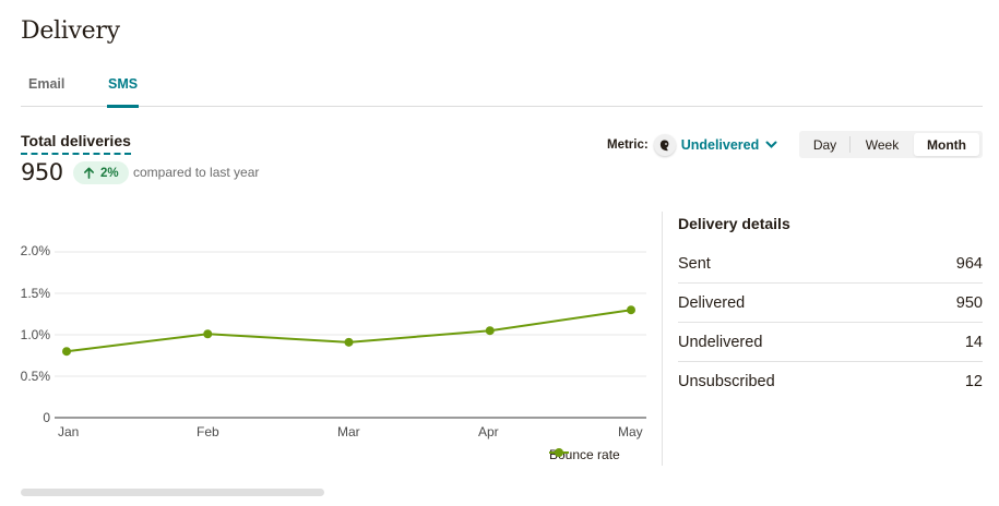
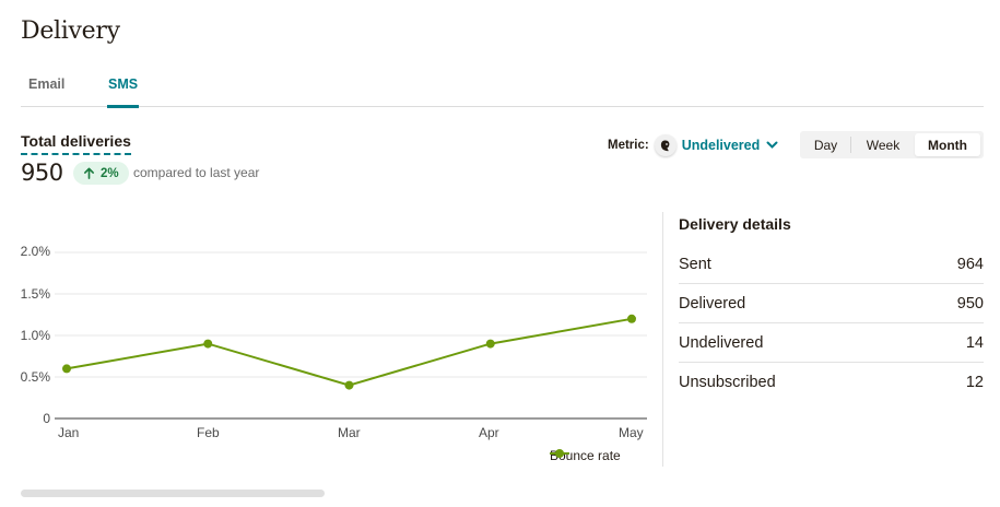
Jan: 0.8% -> 0.6%
Feb: 1.0% -> 0.9%
Mar: 0.9% -> 0.4%
Apr: 1.1% -> 0.9%
May: 1.3% -> 1.2%
